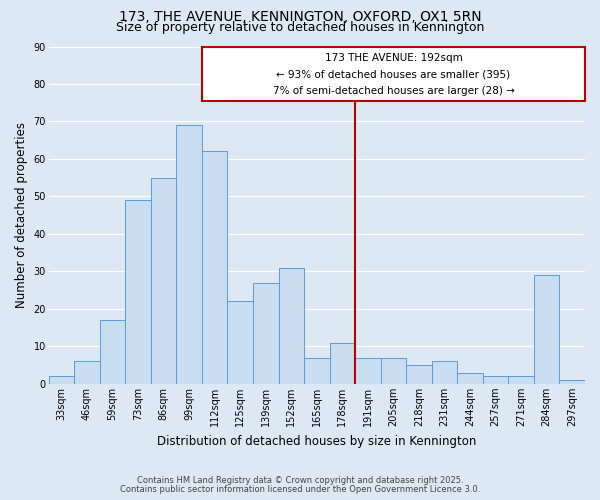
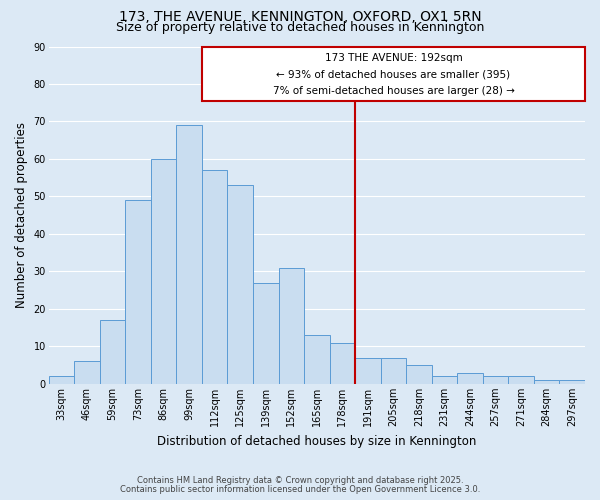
86sqm: 55 -> 60
112sqm: 62 -> 57
125sqm: 22 -> 53
165sqm: 7 -> 13
231sqm: 6 -> 2
284sqm: 29 -> 1
